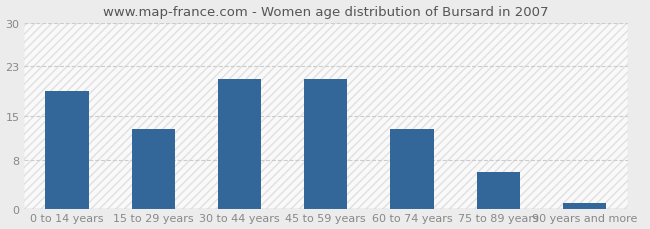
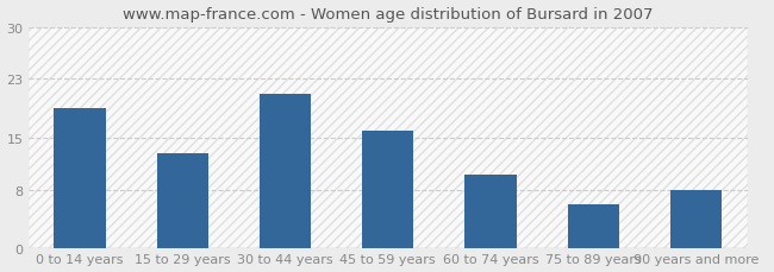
45 to 59 years: 21 -> 16
60 to 74 years: 13 -> 10
90 years and more: 1 -> 8
